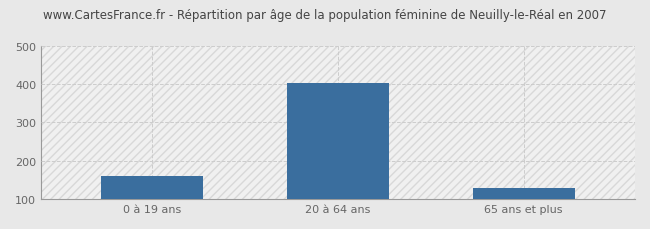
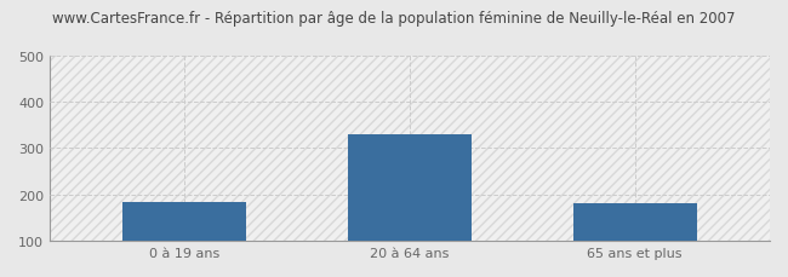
0 à 19 ans: 160 -> 185
20 à 64 ans: 403 -> 330
65 ans et plus: 128 -> 180
